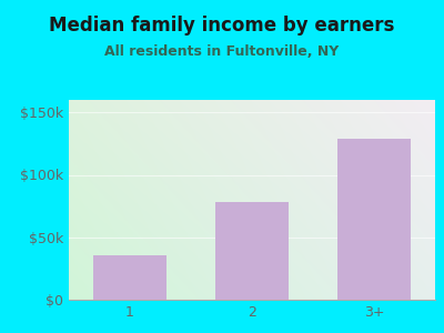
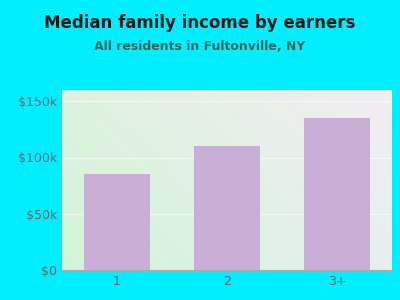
1: $36k -> $85k
2: $78k -> $110k
3+: $129k -> $135k
